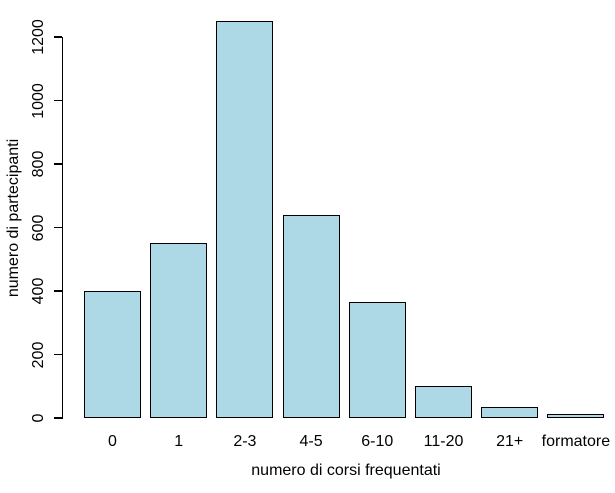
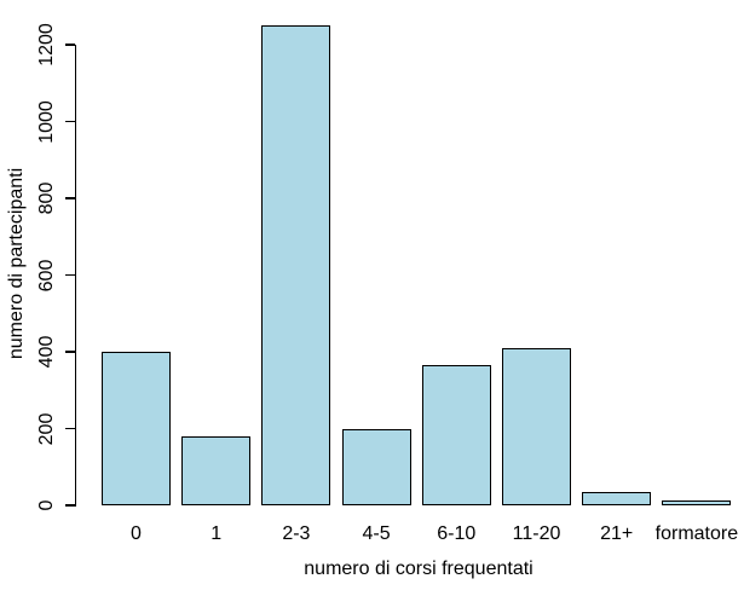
1: 550 -> 180
4-5: 640 -> 200
11-20: 100 -> 410
